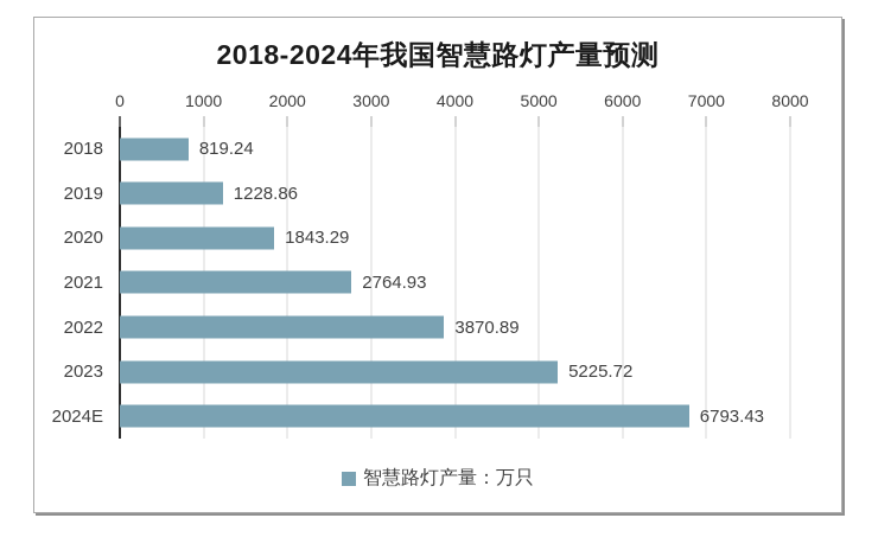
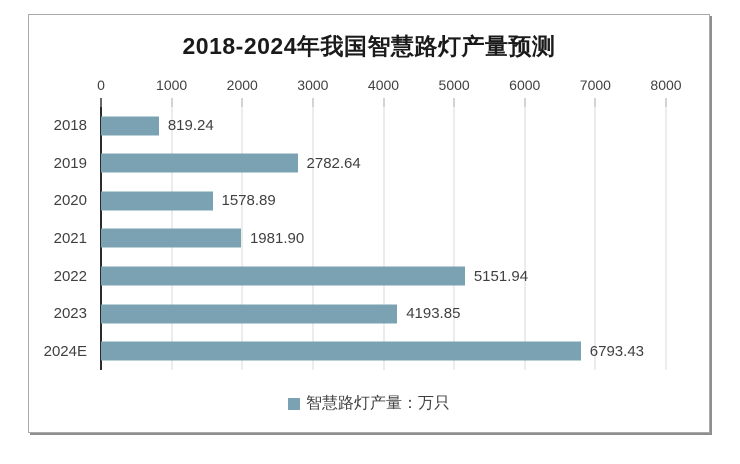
2019: 1228.86 -> 2782.64
2020: 1843.29 -> 1578.89
2021: 2764.93 -> 1981.90
2022: 3870.89 -> 5151.94
2023: 5225.72 -> 4193.85
